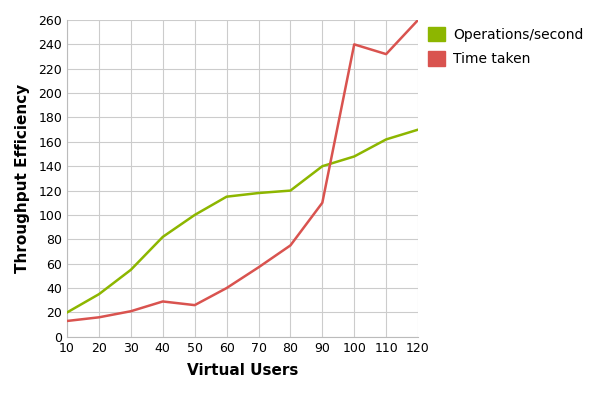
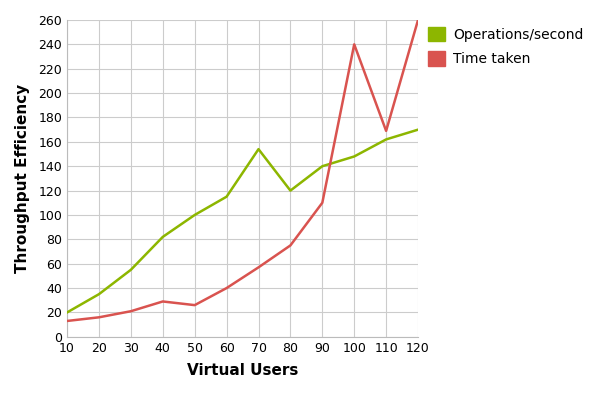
Operations/second/70: 118 -> 154
Time taken/110: 232 -> 169
